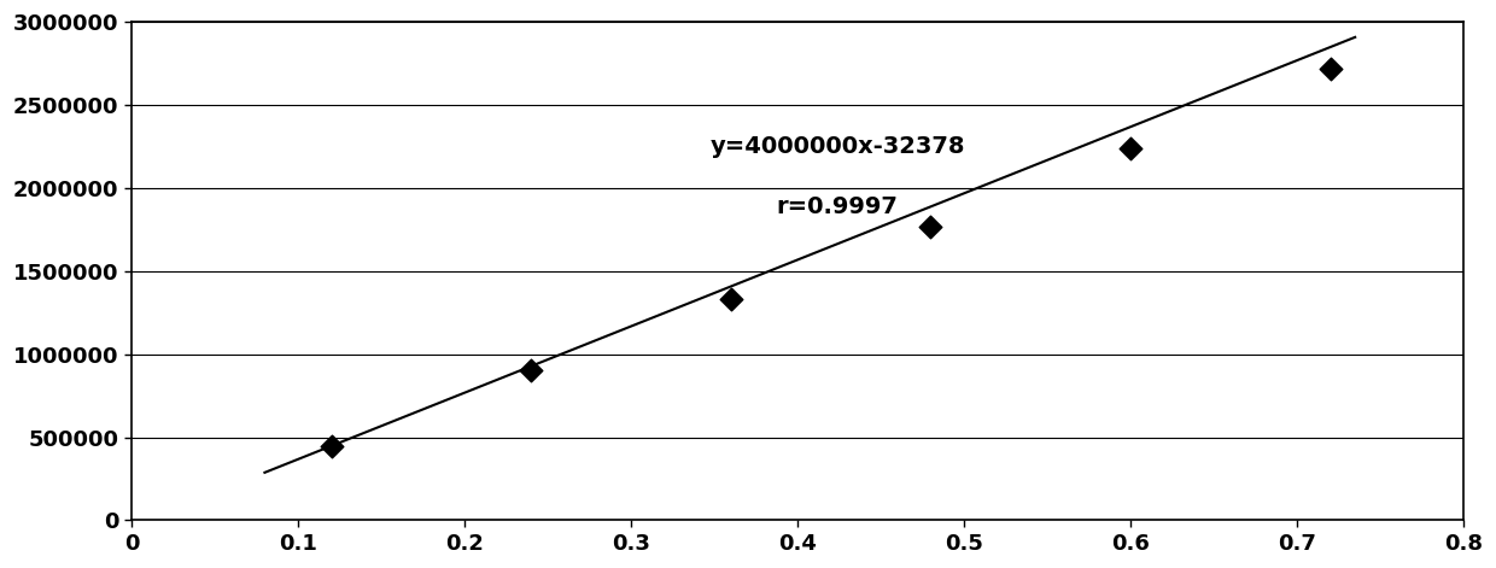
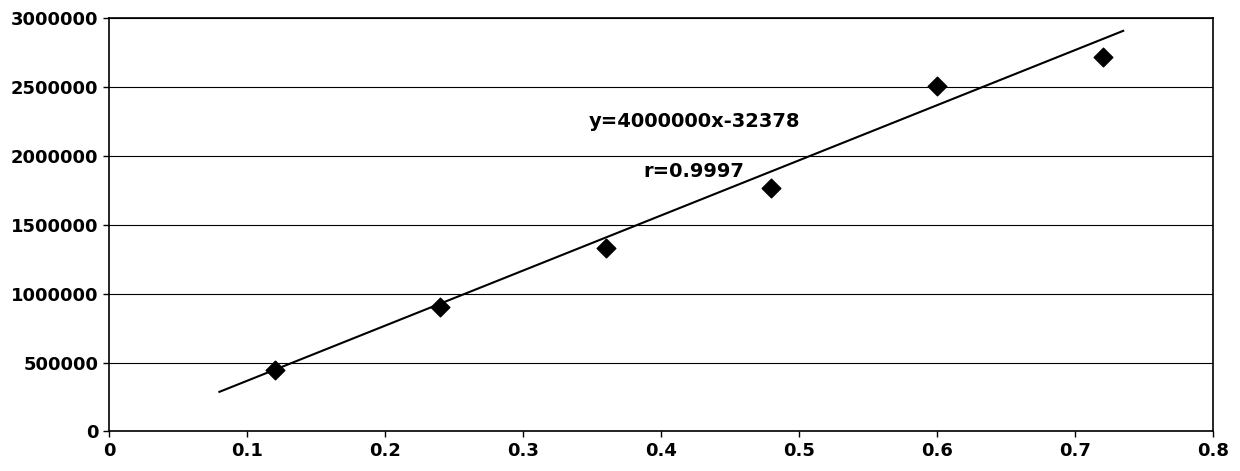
0.6: 2240000 -> 2510000
